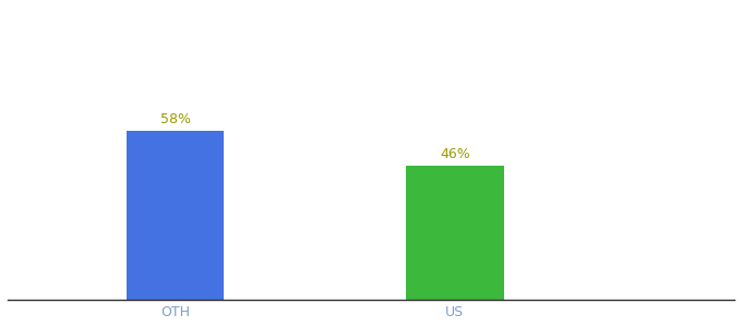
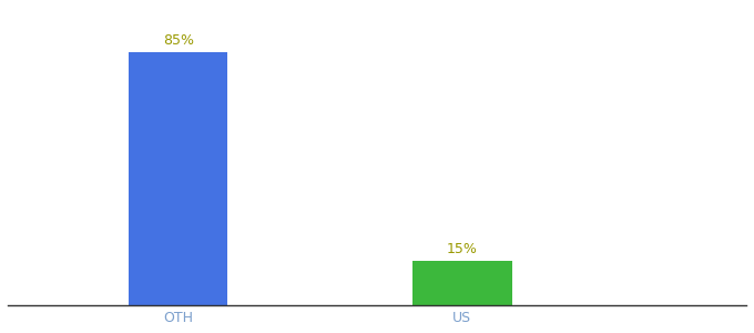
OTH: 58% -> 85%
US: 46% -> 15%
